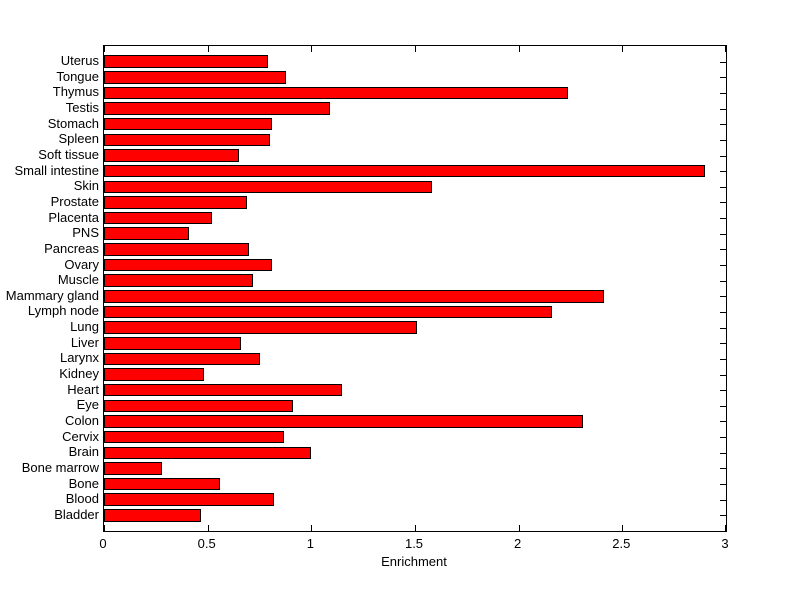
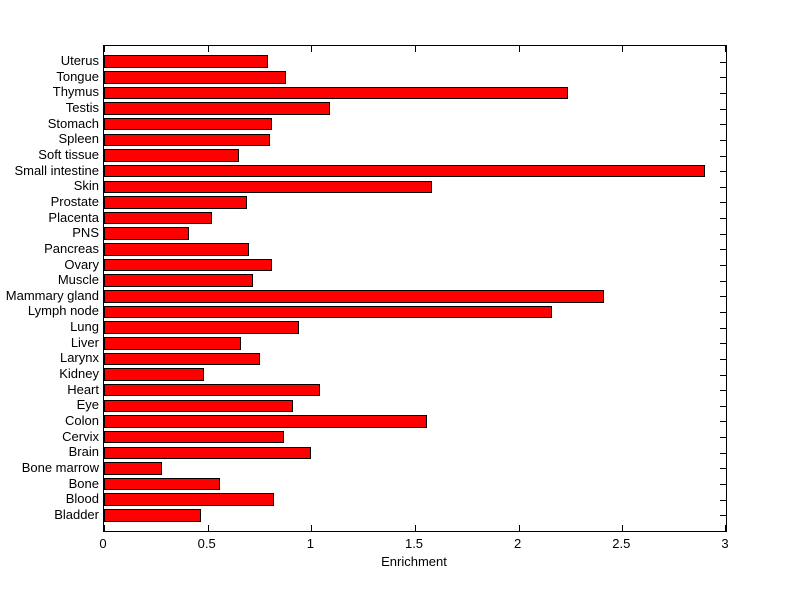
Lung: 1.51 -> 0.94
Heart: 1.15 -> 1.04
Colon: 2.31 -> 1.56
